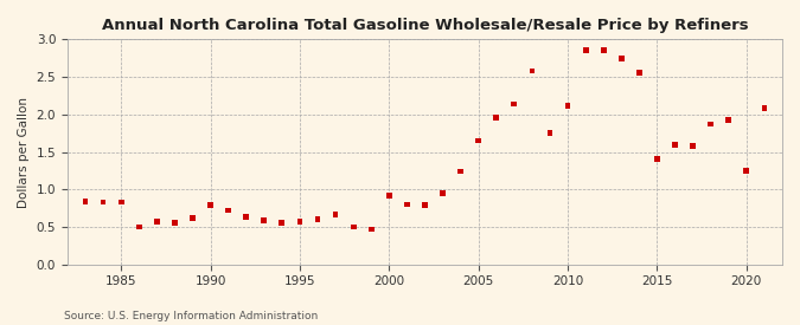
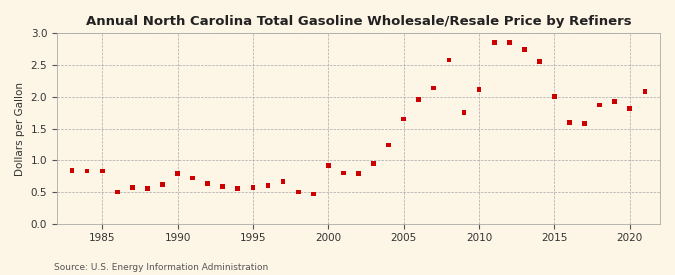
2015: 1.40 -> 2.00
2020: 1.25 -> 1.82
